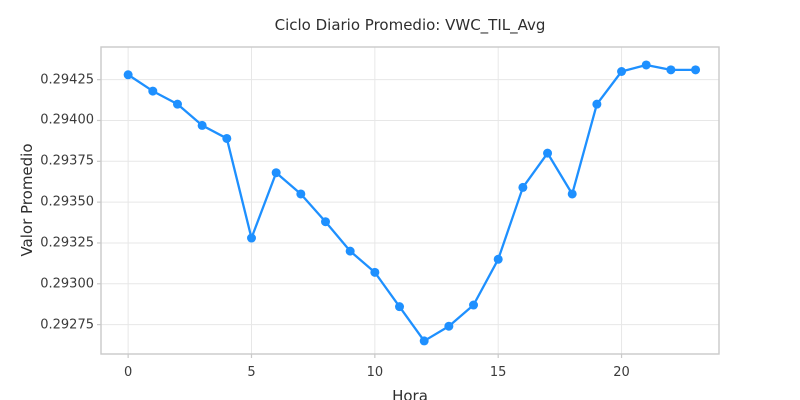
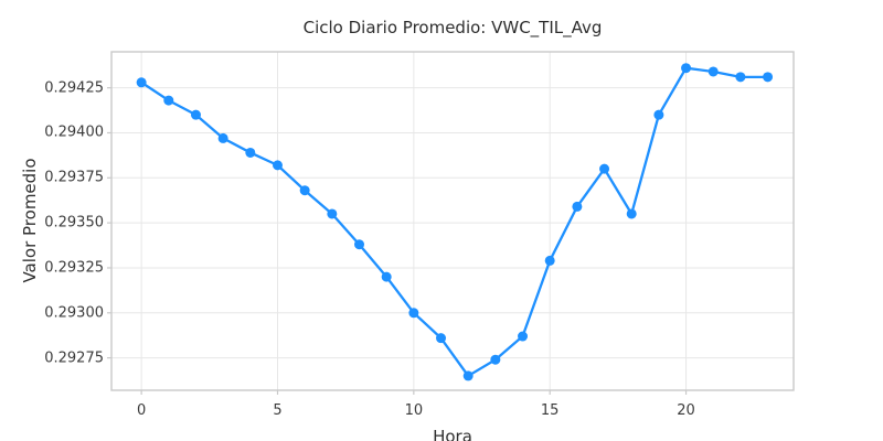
5: 0.29328 -> 0.29382
10: 0.29307 -> 0.29300
15: 0.29315 -> 0.29329
20: 0.29430 -> 0.29436
